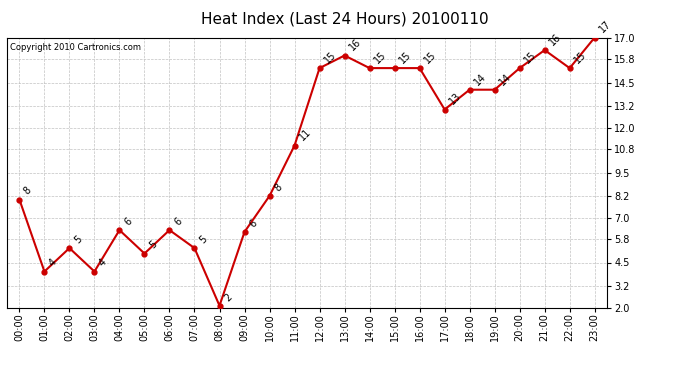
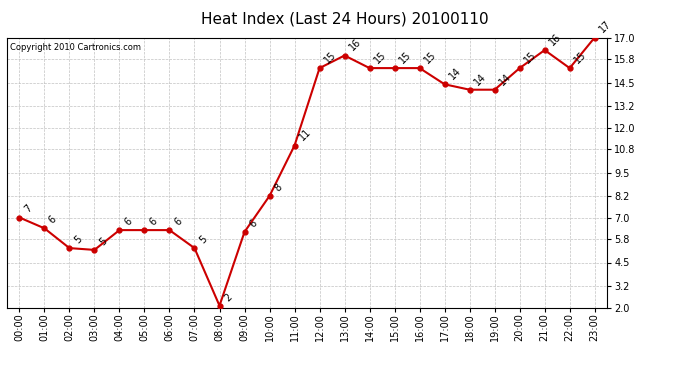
00:00: 8 -> 7
01:00: 4 -> 6
03:00: 4 -> 5
05:00: 5 -> 6
17:00: 13 -> 14
